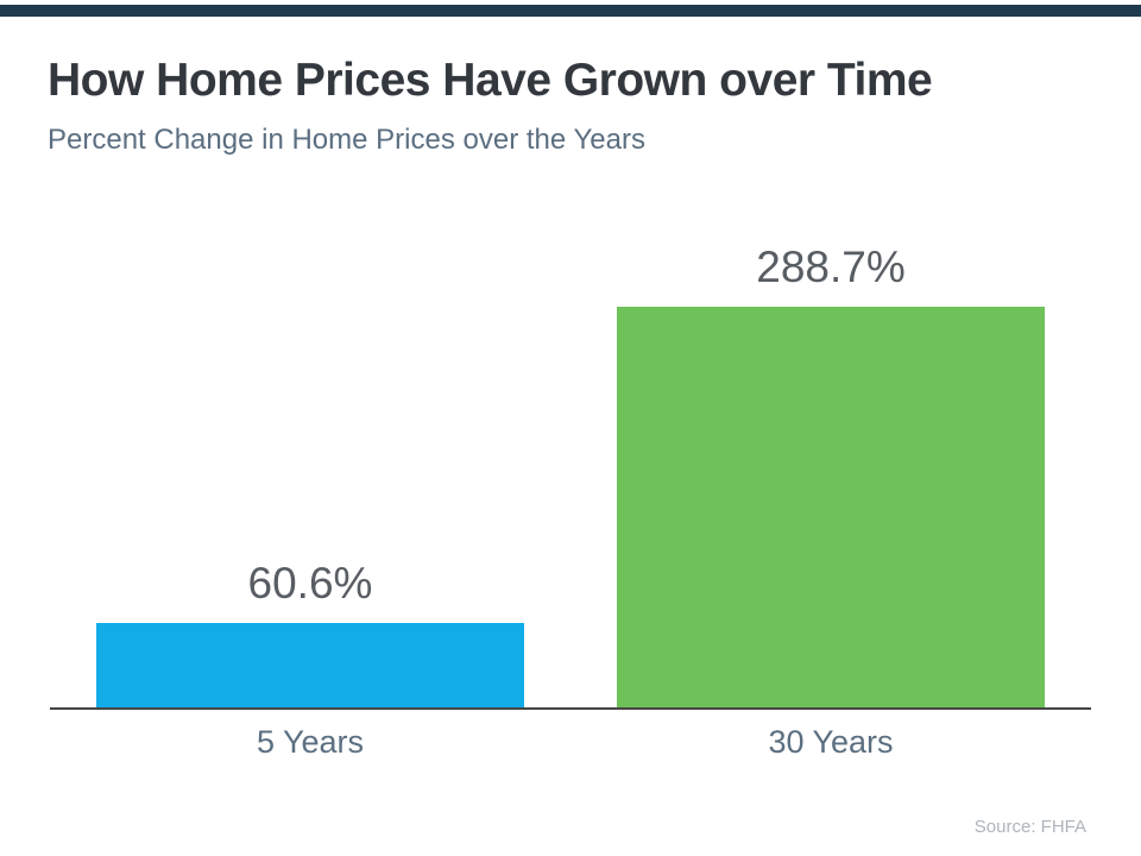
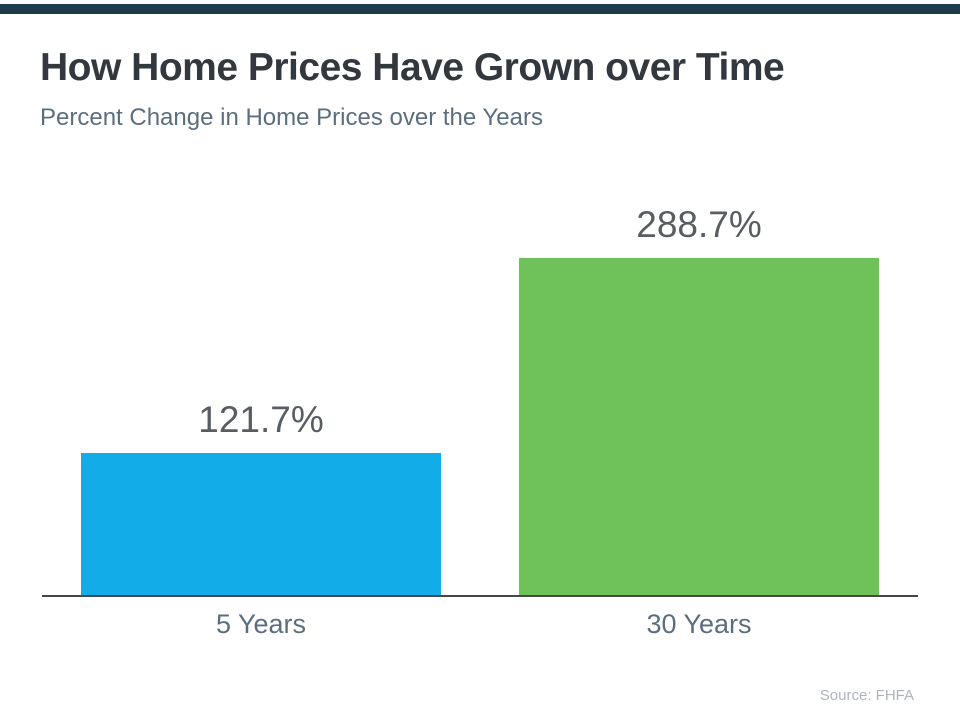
5 Years: 60.6% -> 121.7%
